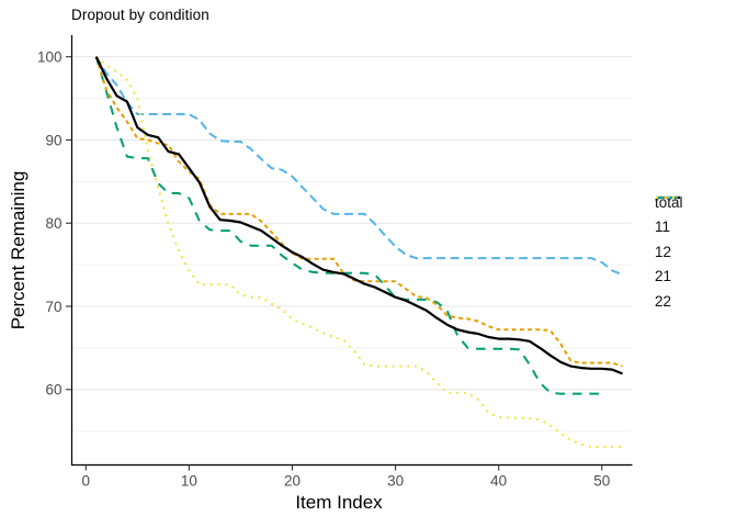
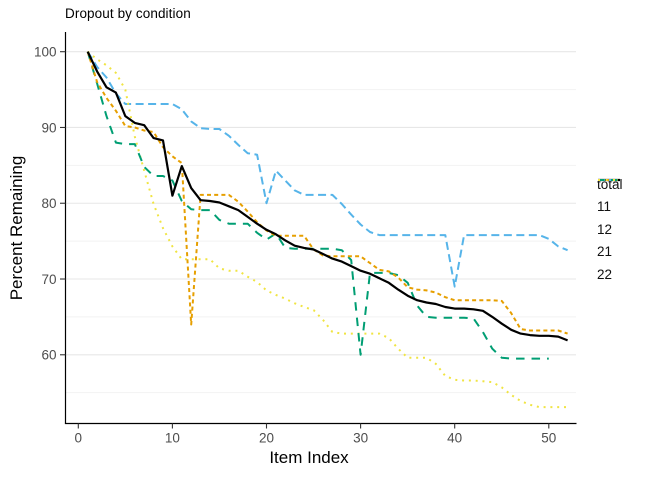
total/10: 87 -> 81
11/12: 82 -> 64
12/20: 86 -> 80
21/21: 74 -> 76
21/30: 71 -> 60
12/40: 76 -> 69
